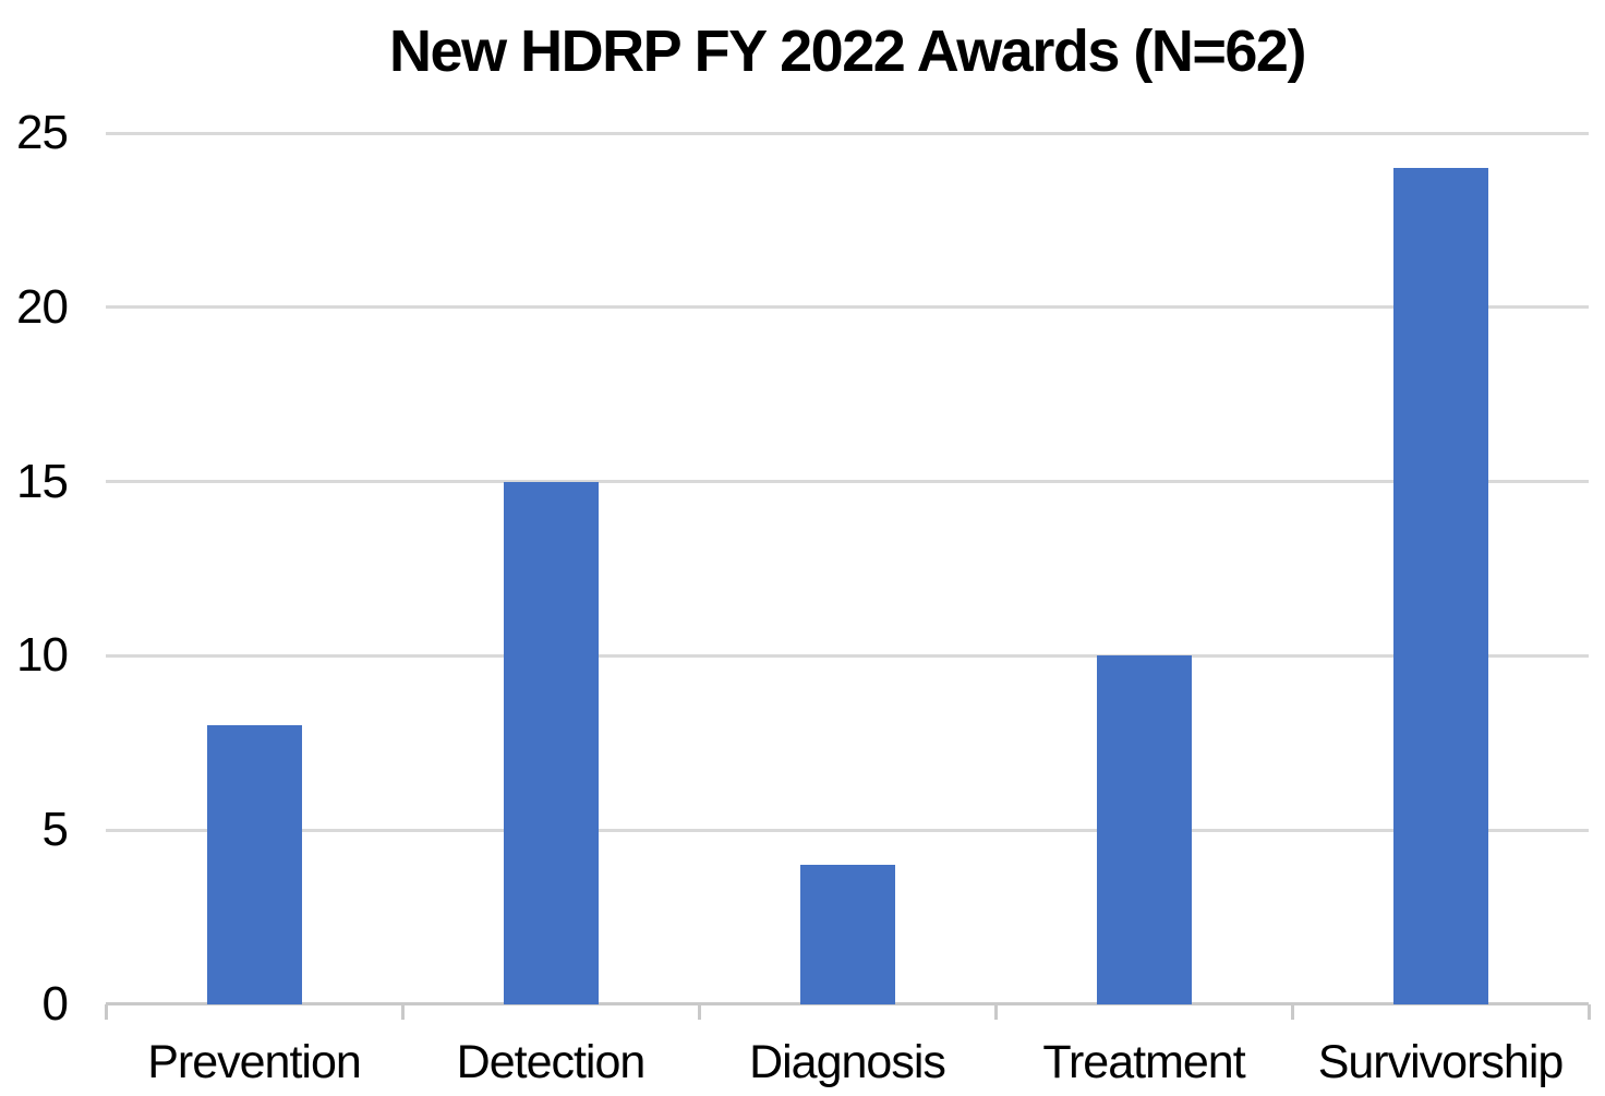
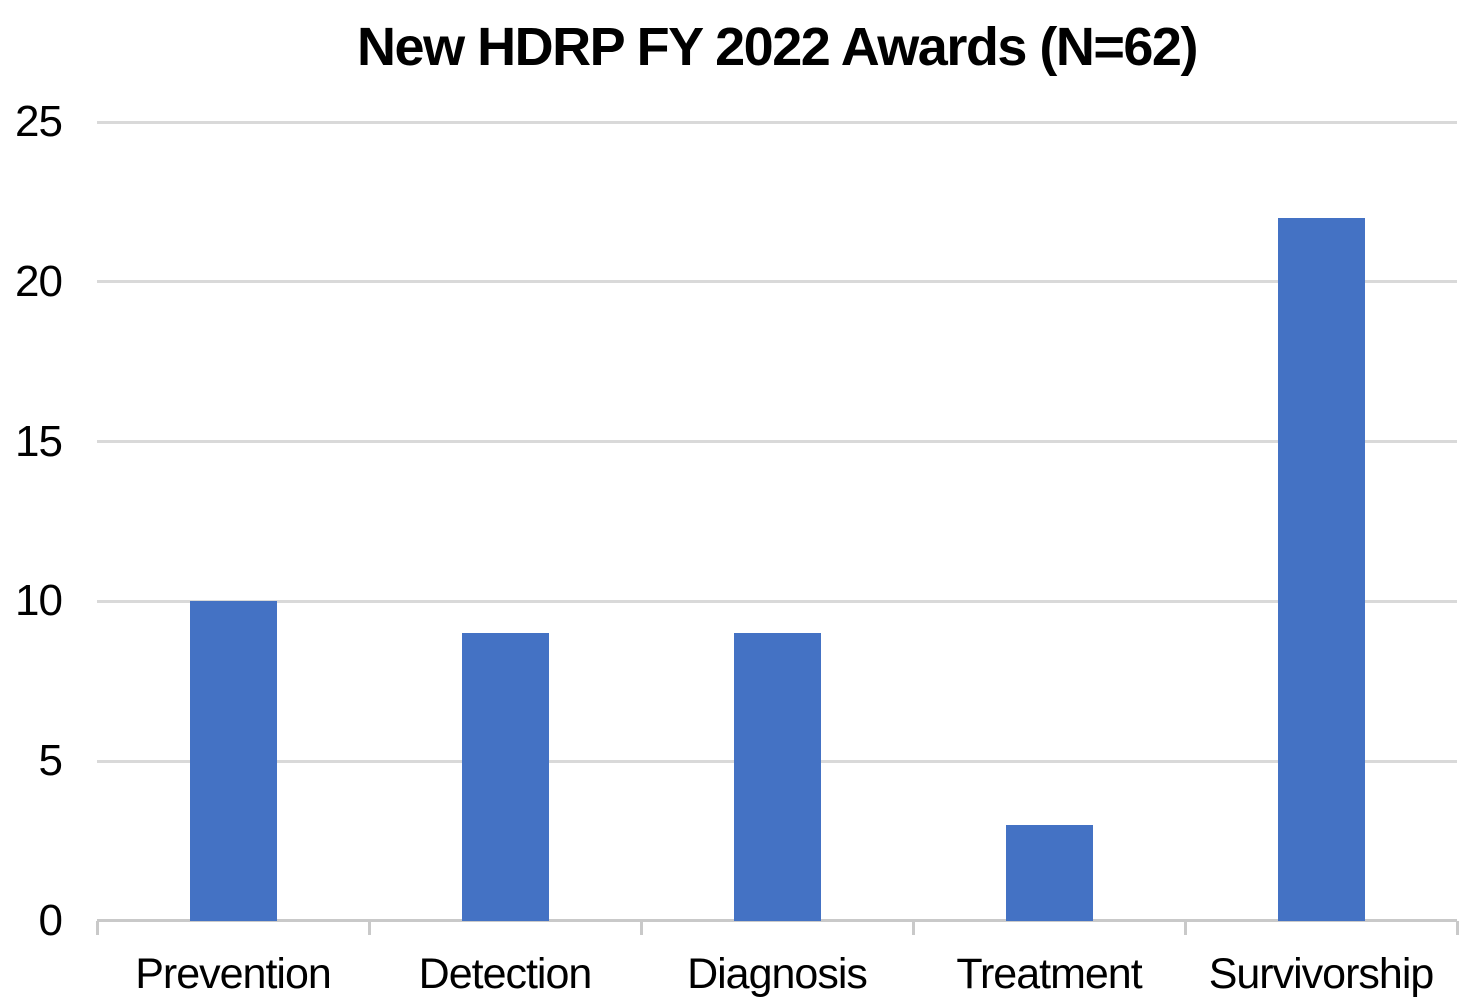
Prevention: 8 -> 10
Detection: 15 -> 9
Diagnosis: 4 -> 9
Treatment: 10 -> 3
Survivorship: 24 -> 22
